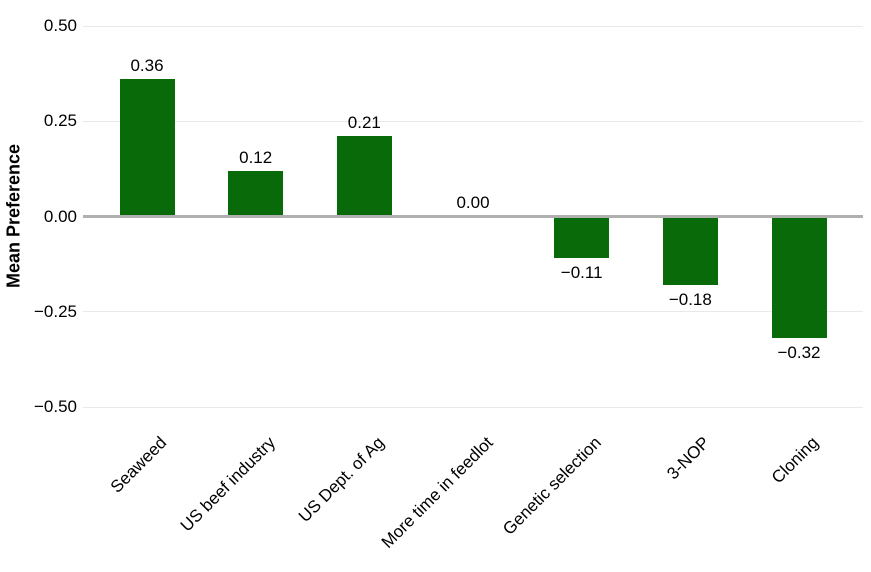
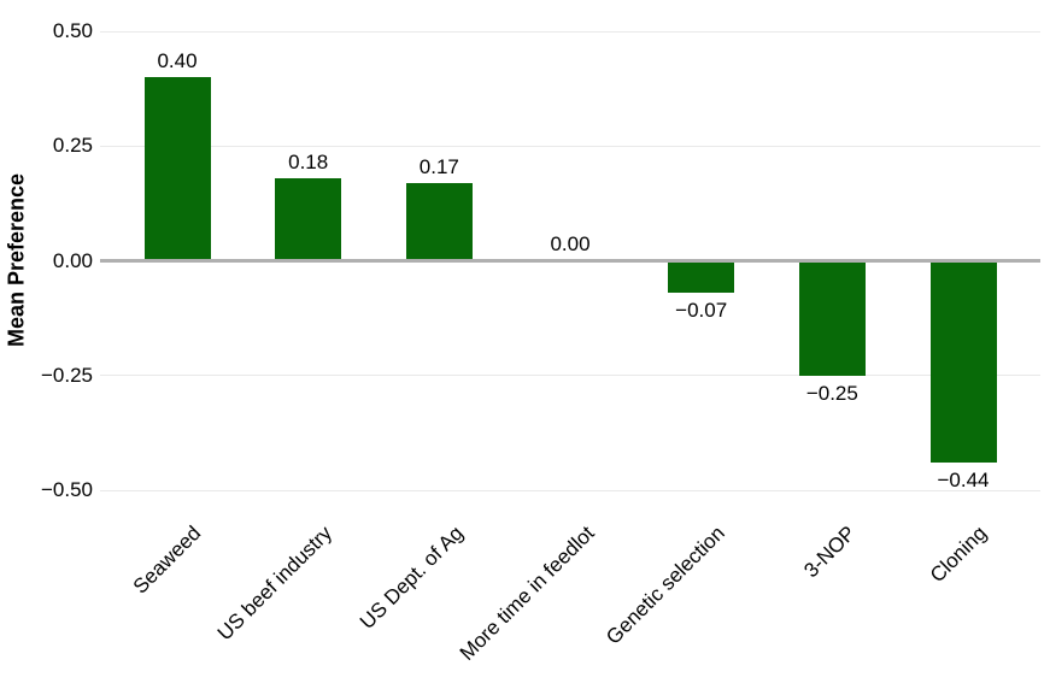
Seaweed: 0.36 -> 0.40
US beef industry: 0.12 -> 0.18
US Dept. of Ag: 0.21 -> 0.17
Genetic selection: −0.11 -> −0.07
3-NOP: −0.18 -> −0.25
Cloning: −0.32 -> −0.44
